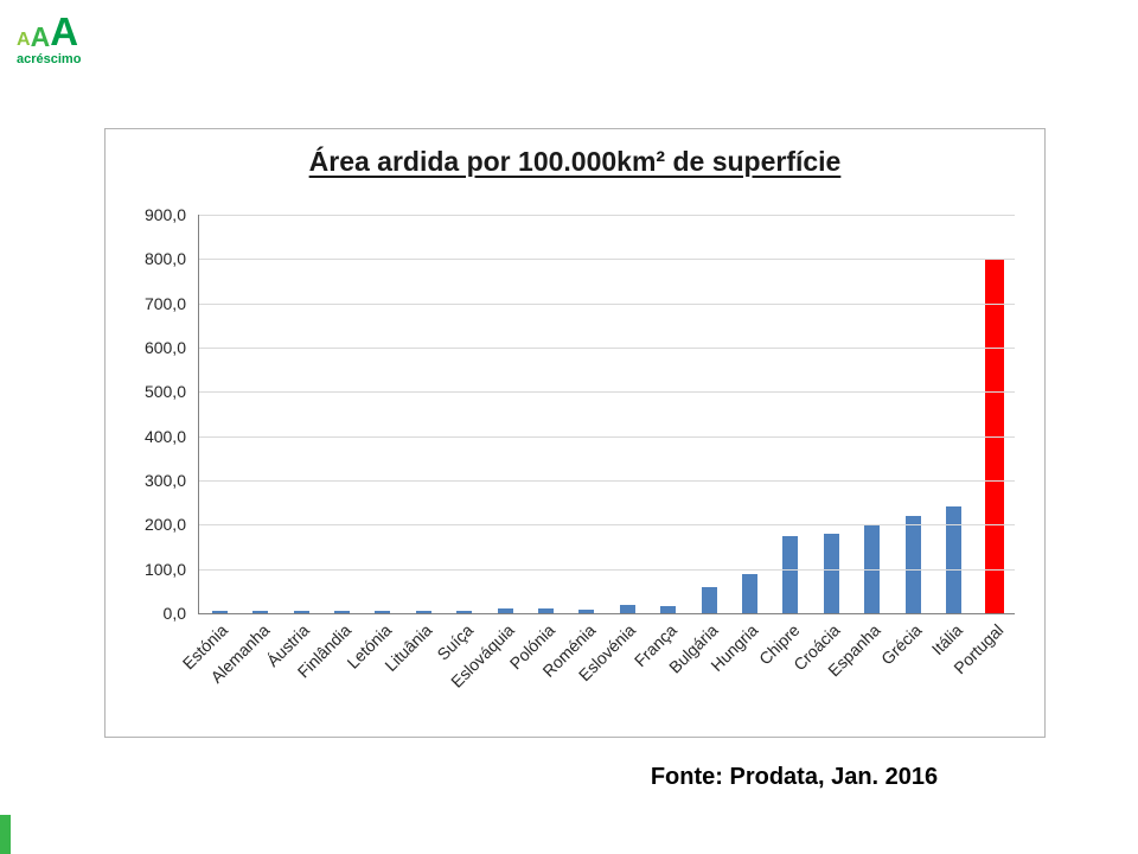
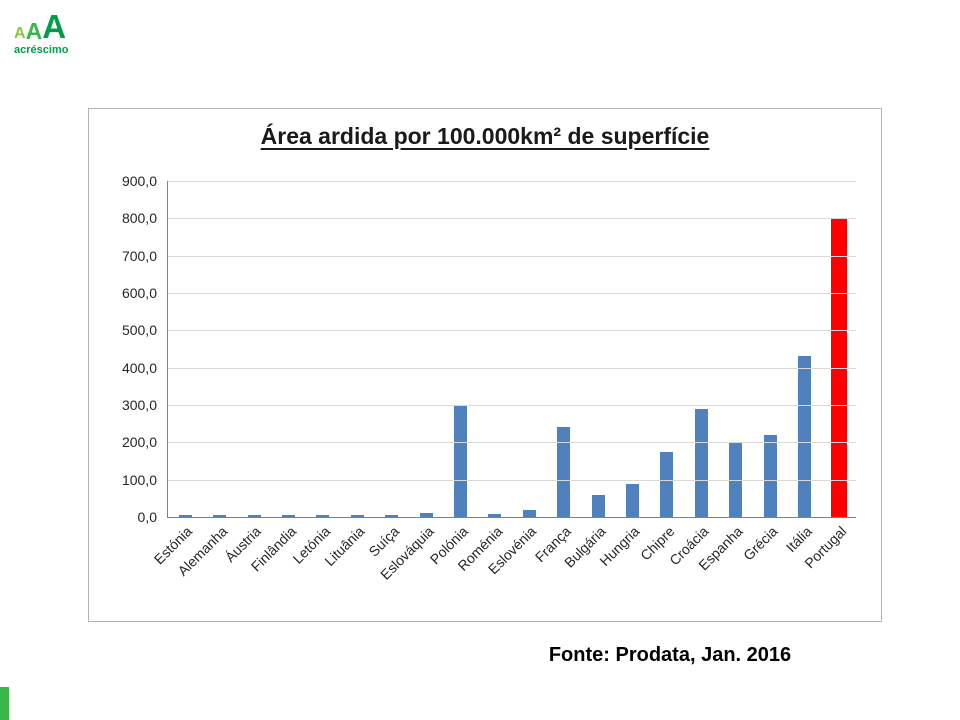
Polónia: 10 -> 300
França: 20 -> 240
Croácia: 180 -> 290
Itália: 240 -> 430
